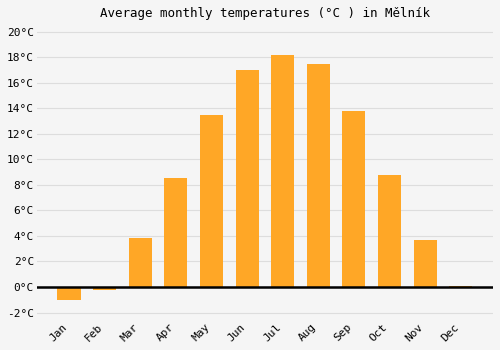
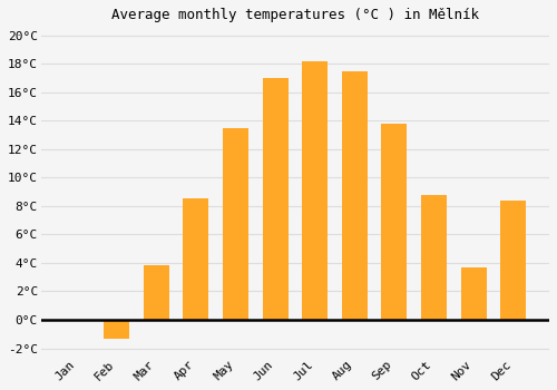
Jan: -1.0°C -> -0.1°C
Feb: -0.2°C -> -1.3°C
Dec: 0.1°C -> 8.4°C
